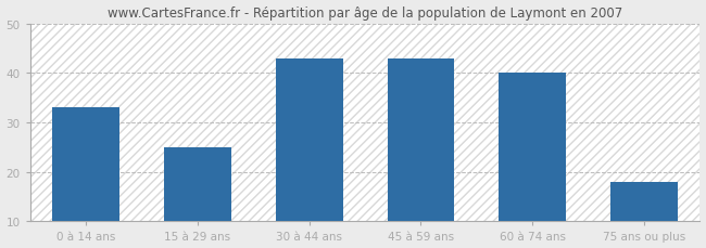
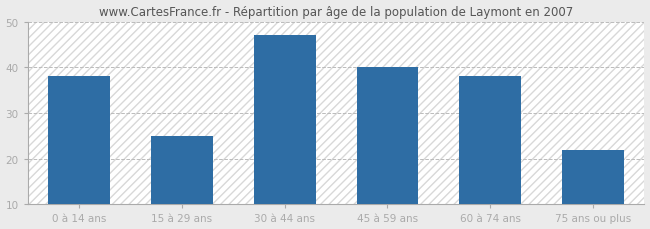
0 à 14 ans: 33 -> 38
30 à 44 ans: 43 -> 47
45 à 59 ans: 43 -> 40
60 à 74 ans: 40 -> 38
75 ans ou plus: 18 -> 22
